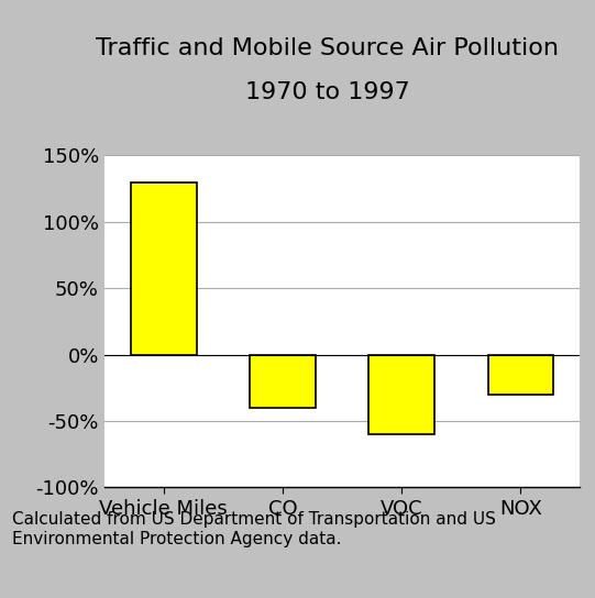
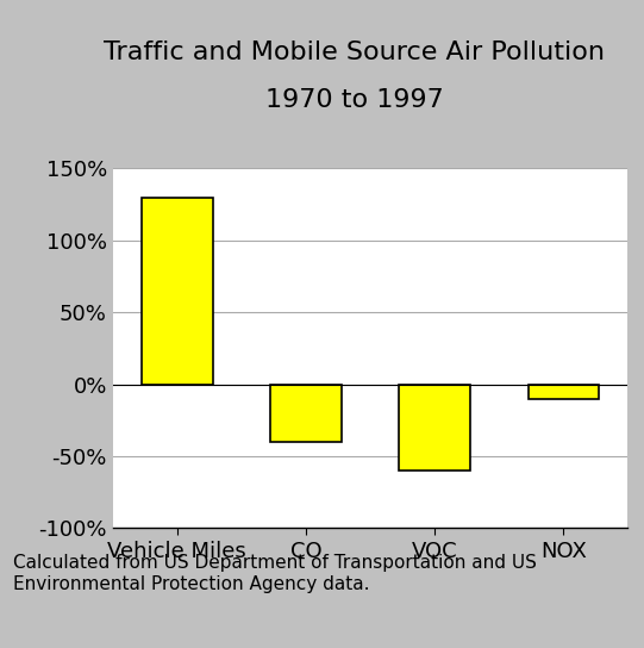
NOX: -30% -> -10%
